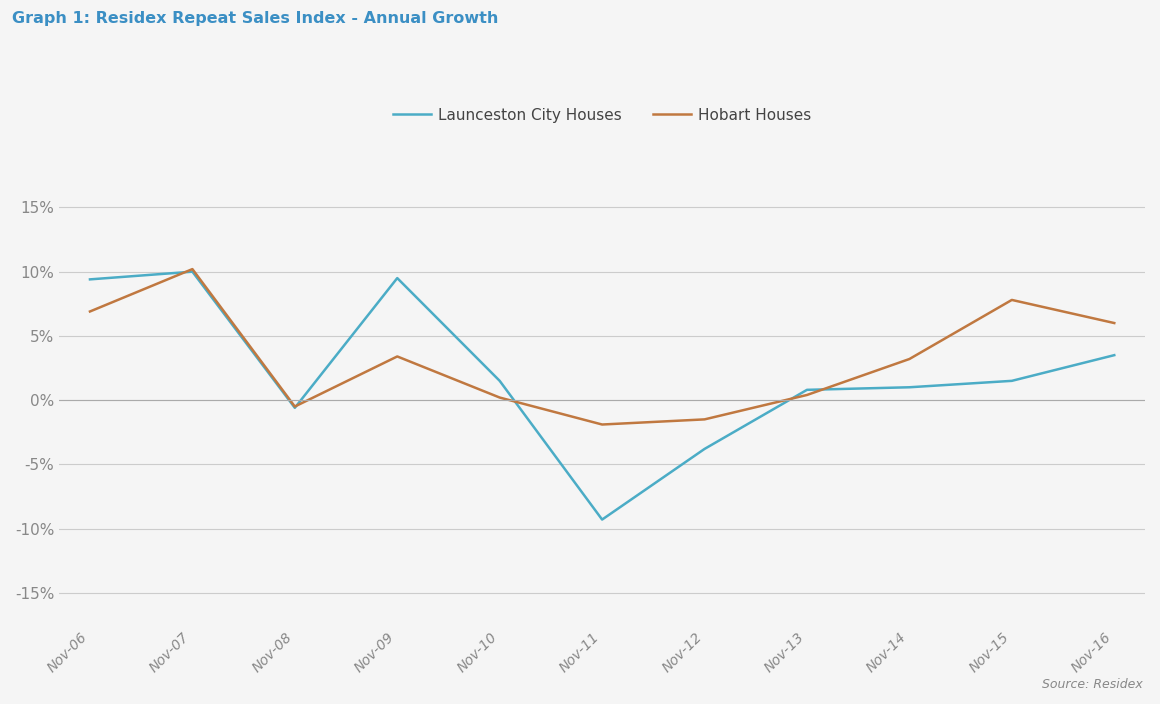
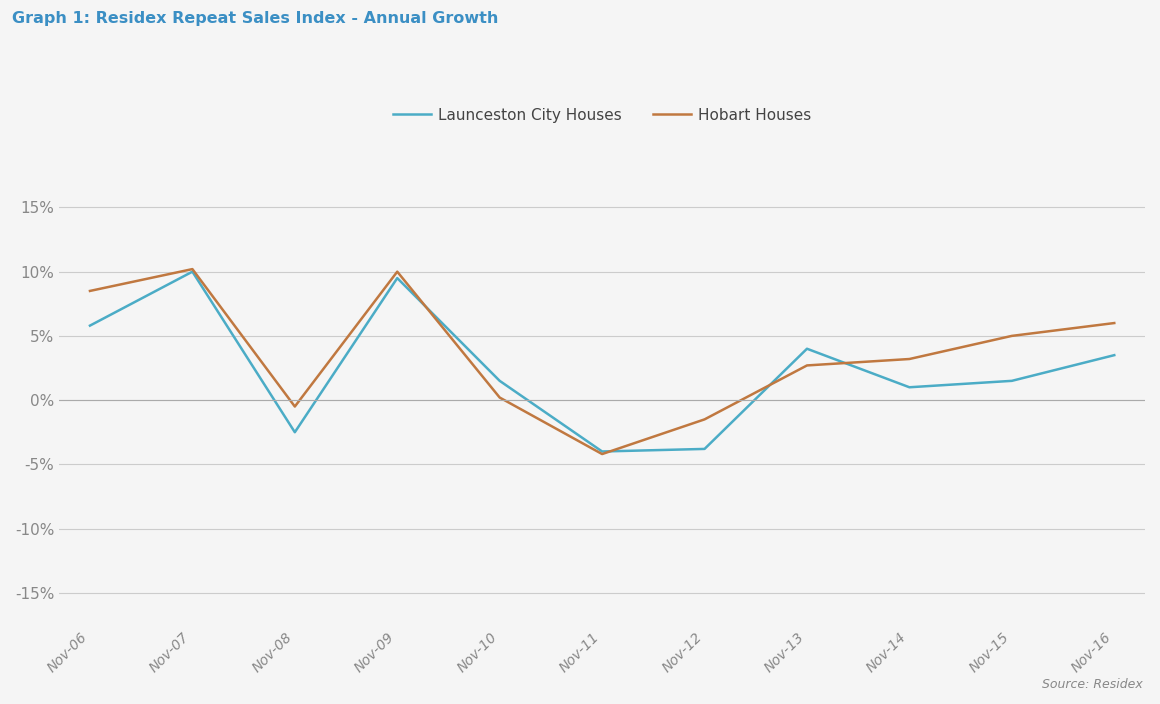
Launceston City Houses/Nov-06: 9.4% -> 5.8%
Hobart Houses/Nov-06: 6.9% -> 8.5%
Launceston City Houses/Nov-08: -0.6% -> -2.5%
Hobart Houses/Nov-09: 3.4% -> 10.0%
Launceston City Houses/Nov-11: -9.3% -> -4.0%
Hobart Houses/Nov-11: -1.9% -> -4.2%
Launceston City Houses/Nov-13: 0.8% -> 4.0%
Hobart Houses/Nov-13: 0.4% -> 2.7%
Hobart Houses/Nov-15: 7.8% -> 5.0%
